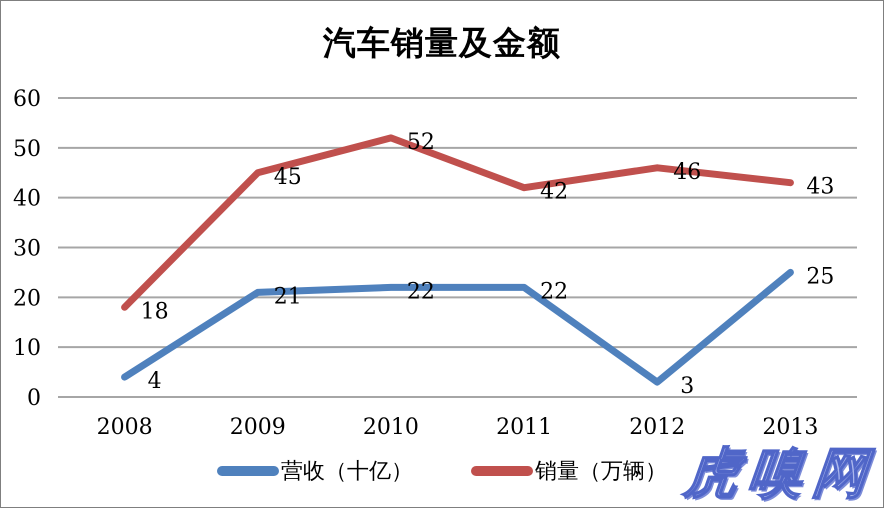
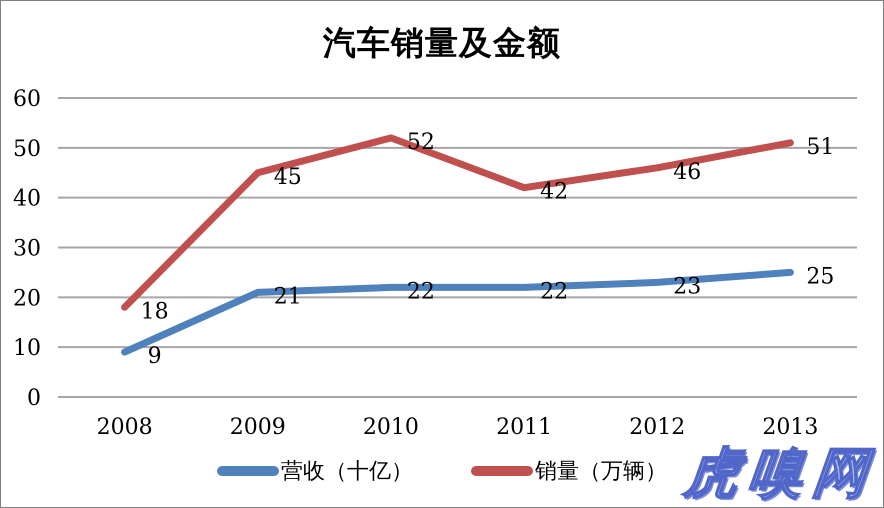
营收（十亿）/2008: 4 -> 9
营收（十亿）/2012: 3 -> 23
销量（万辆）/2013: 43 -> 51
